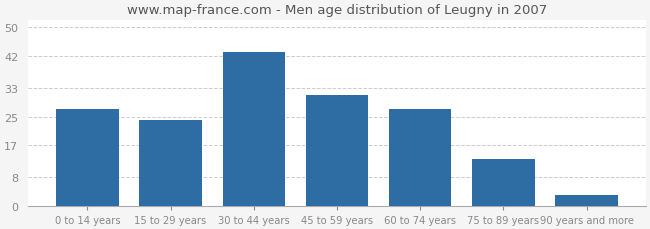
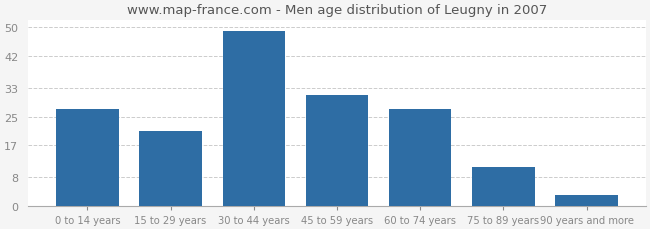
15 to 29 years: 24 -> 21
30 to 44 years: 43 -> 49
75 to 89 years: 13 -> 11
